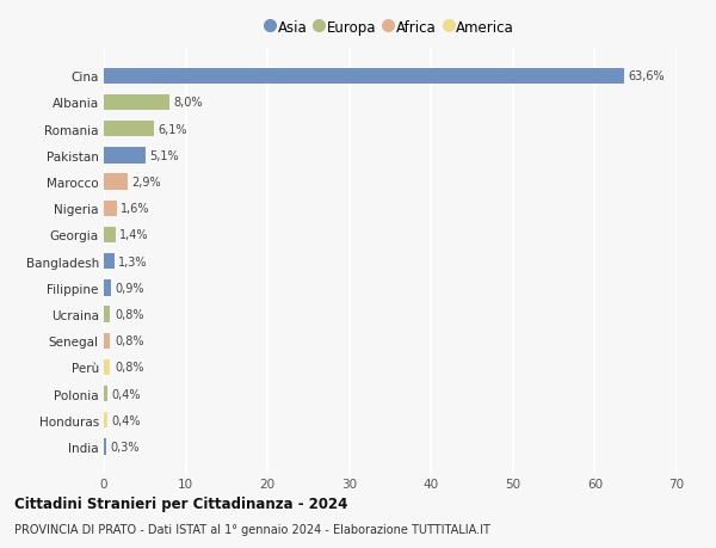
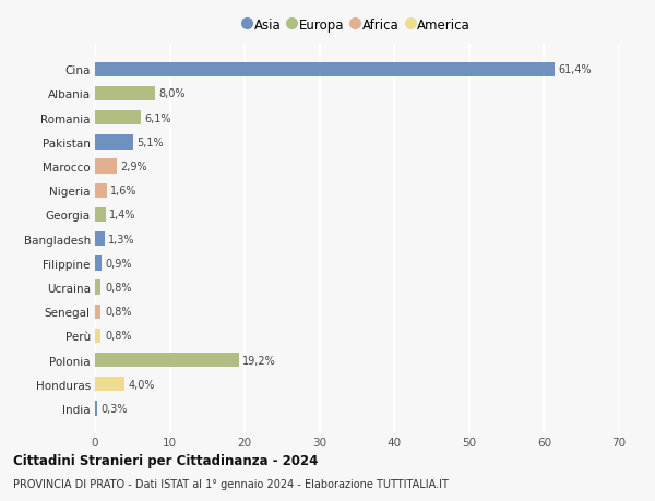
Cina: 63,6% -> 61,4%
Polonia: 0,4% -> 19,2%
Honduras: 0,4% -> 4,0%
